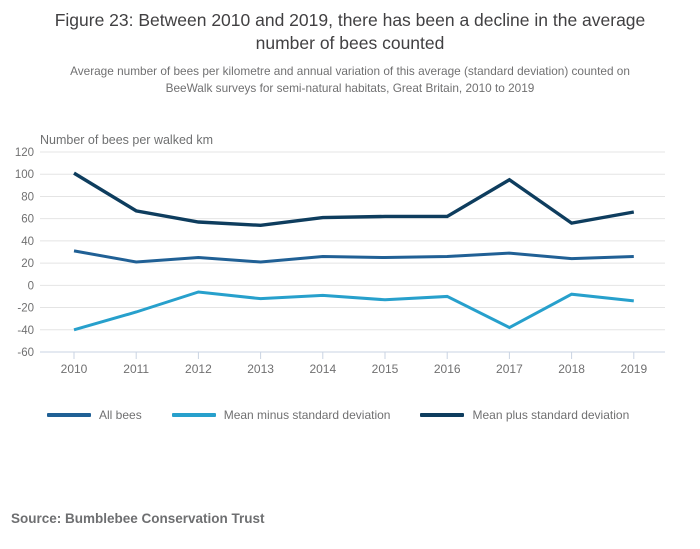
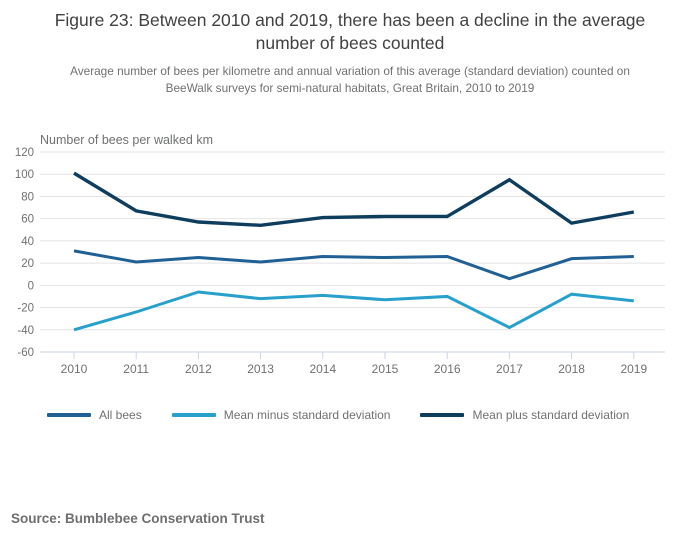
All bees/2017: 29 -> 6
